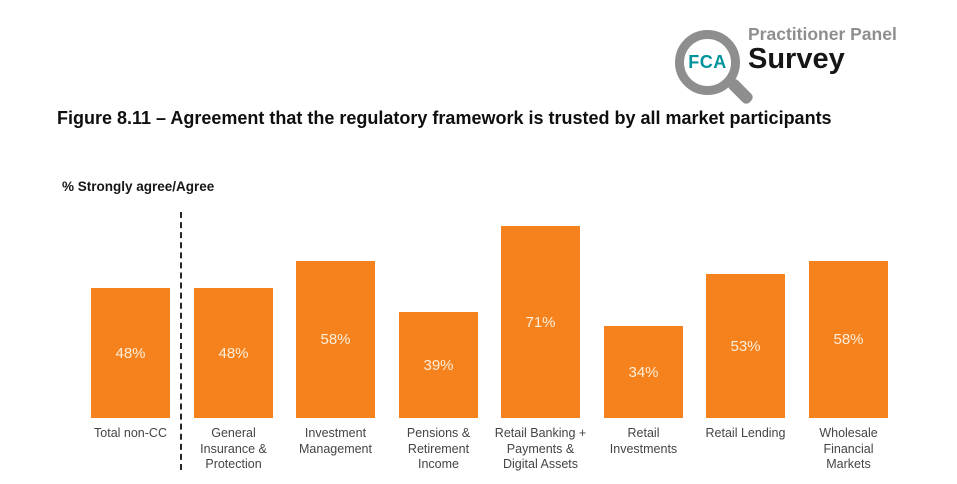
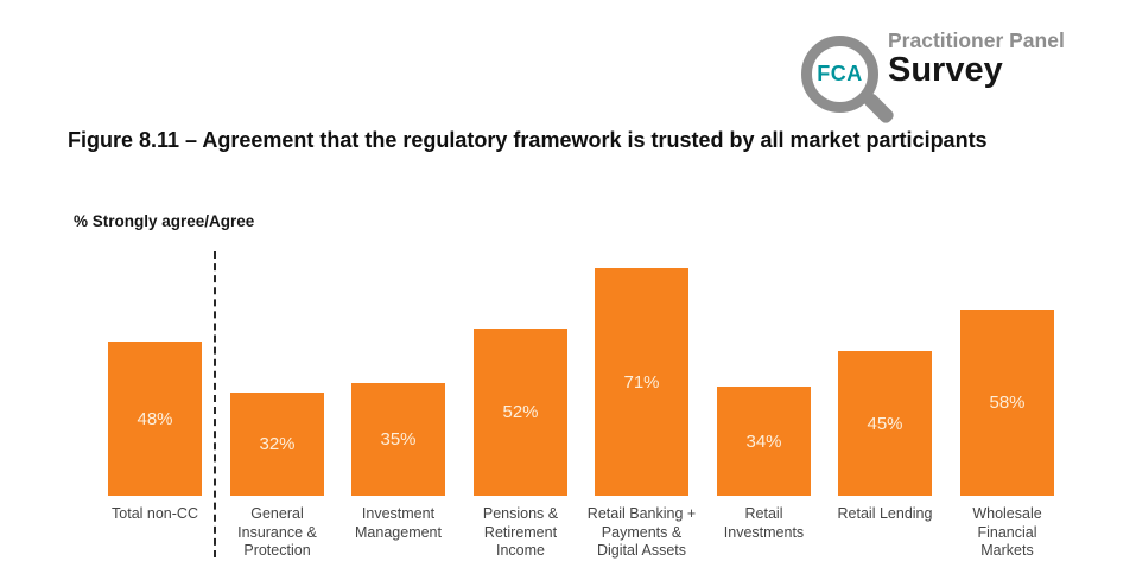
General Insurance & Protection: 48% -> 32%
Investment Management: 58% -> 35%
Pensions & Retirement Income: 39% -> 52%
Retail Lending: 53% -> 45%
